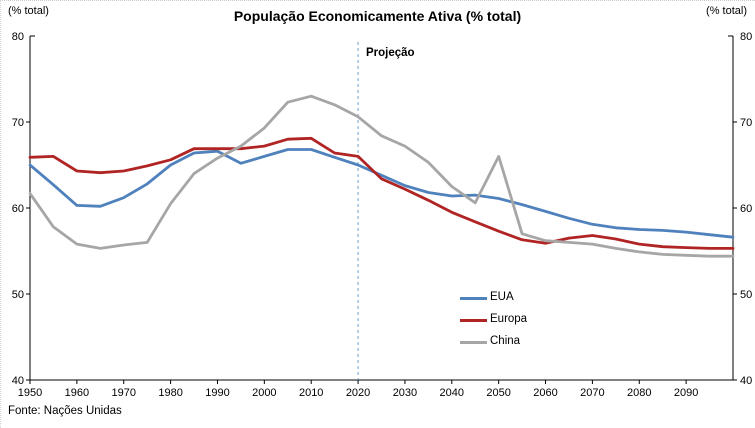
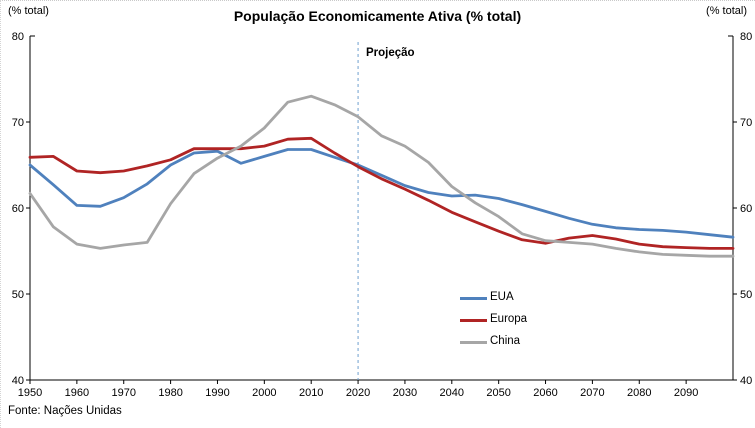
Europa/2020: 66 -> 65
China/2050: 66 -> 59
